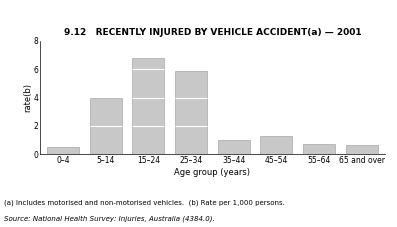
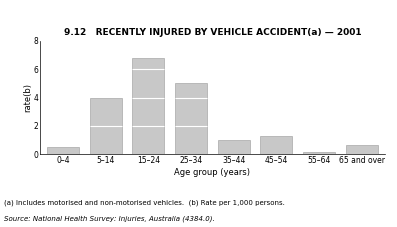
25–34: 5.9 -> 5.0
55–64: 0.7 -> 0.1
